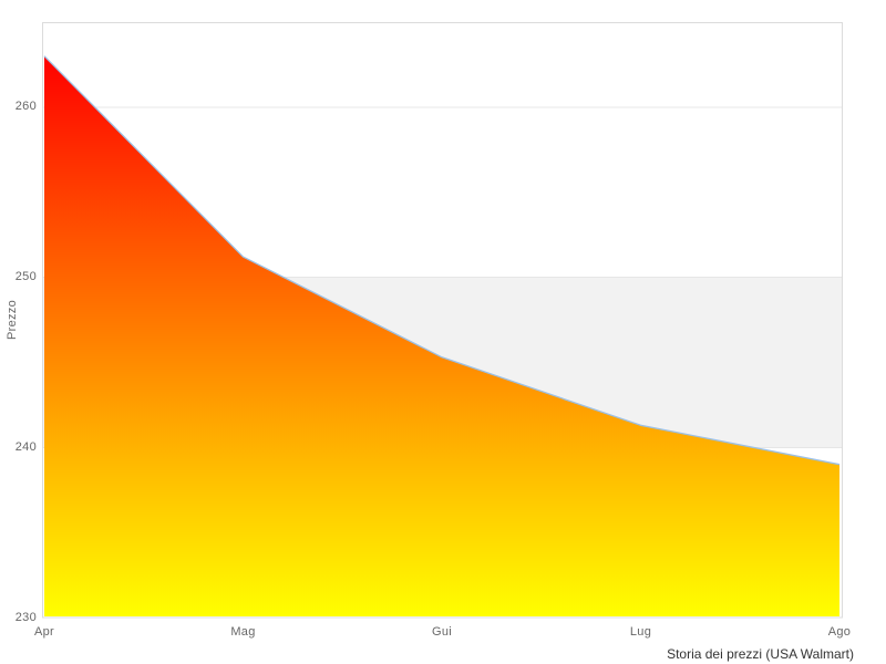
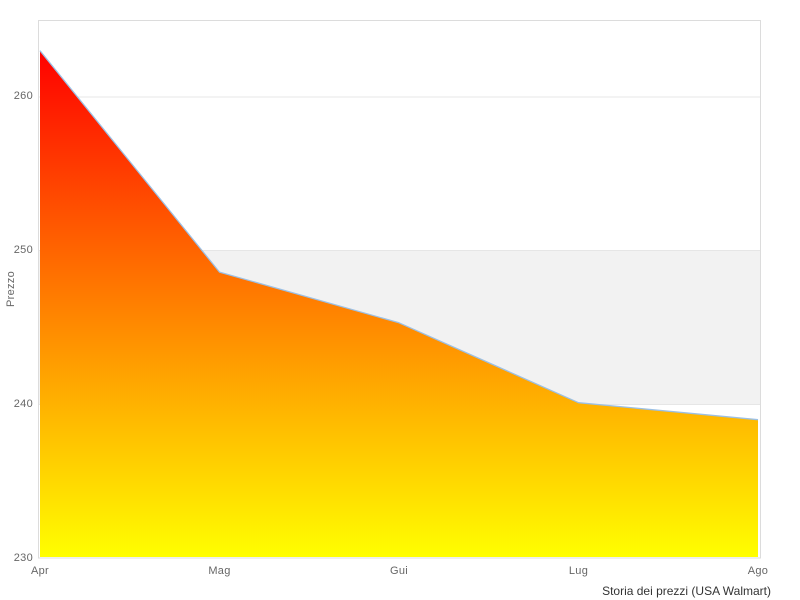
Mag: 251.2 -> 248.6
Lug: 241.3 -> 240.1
